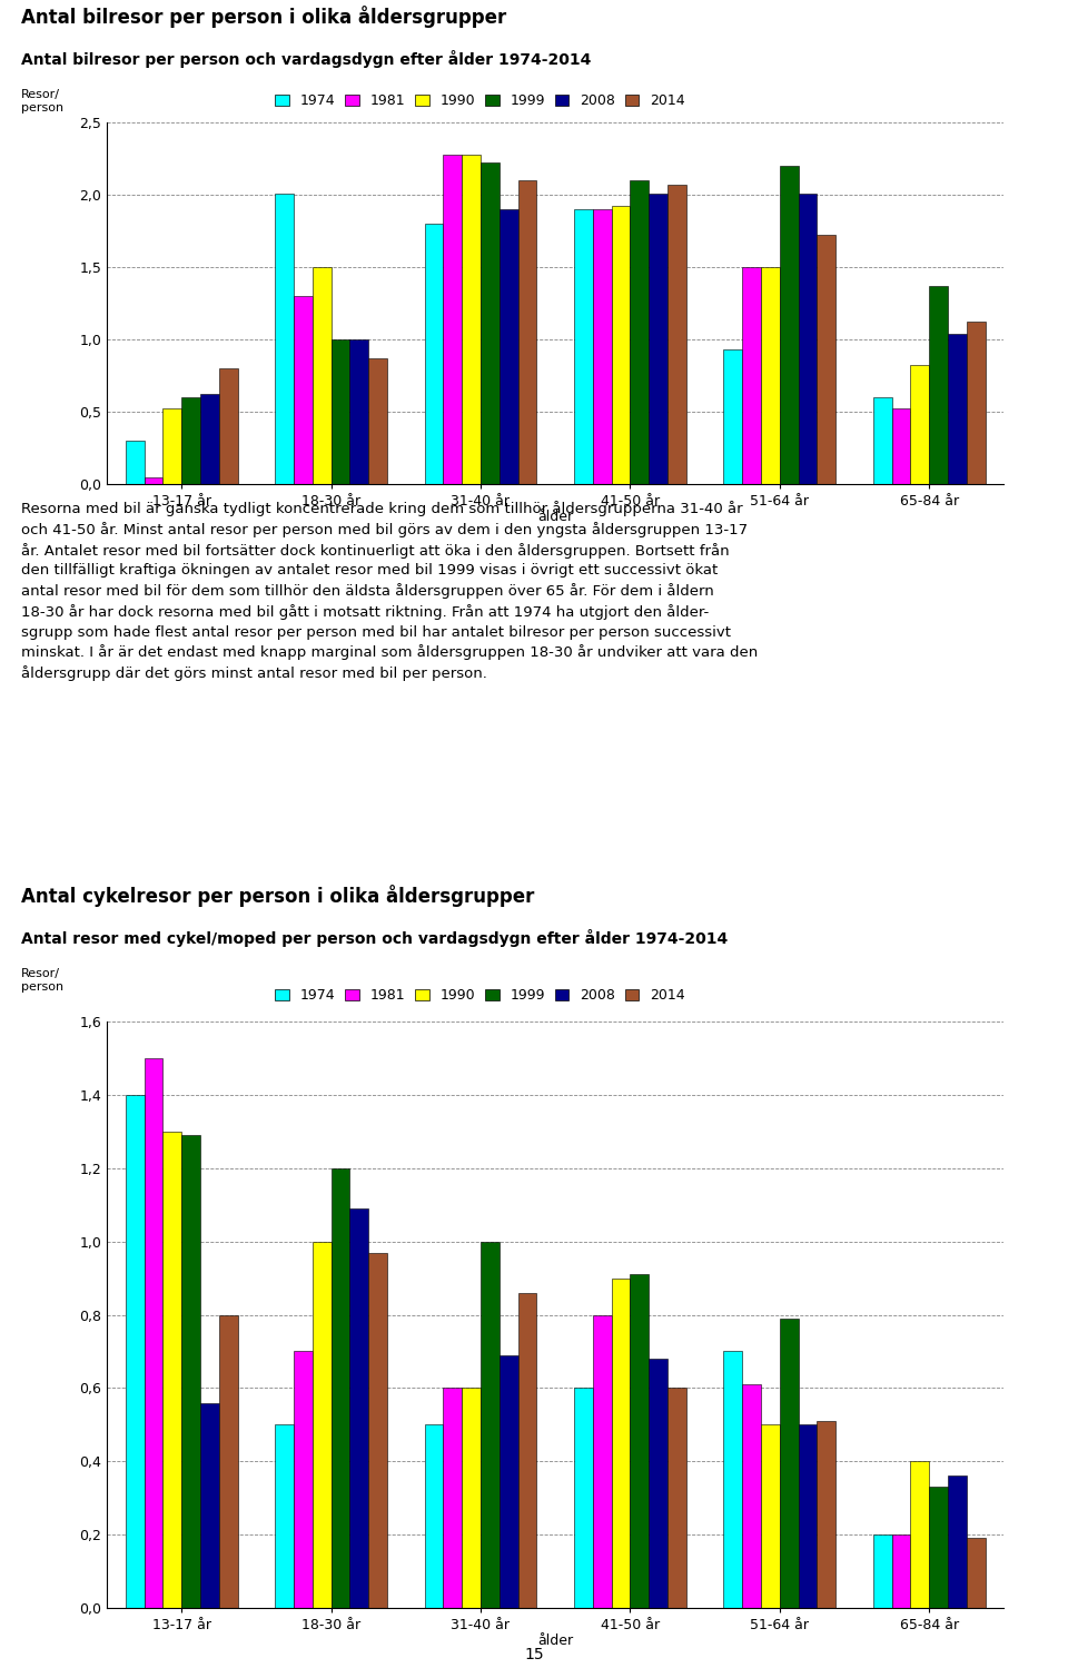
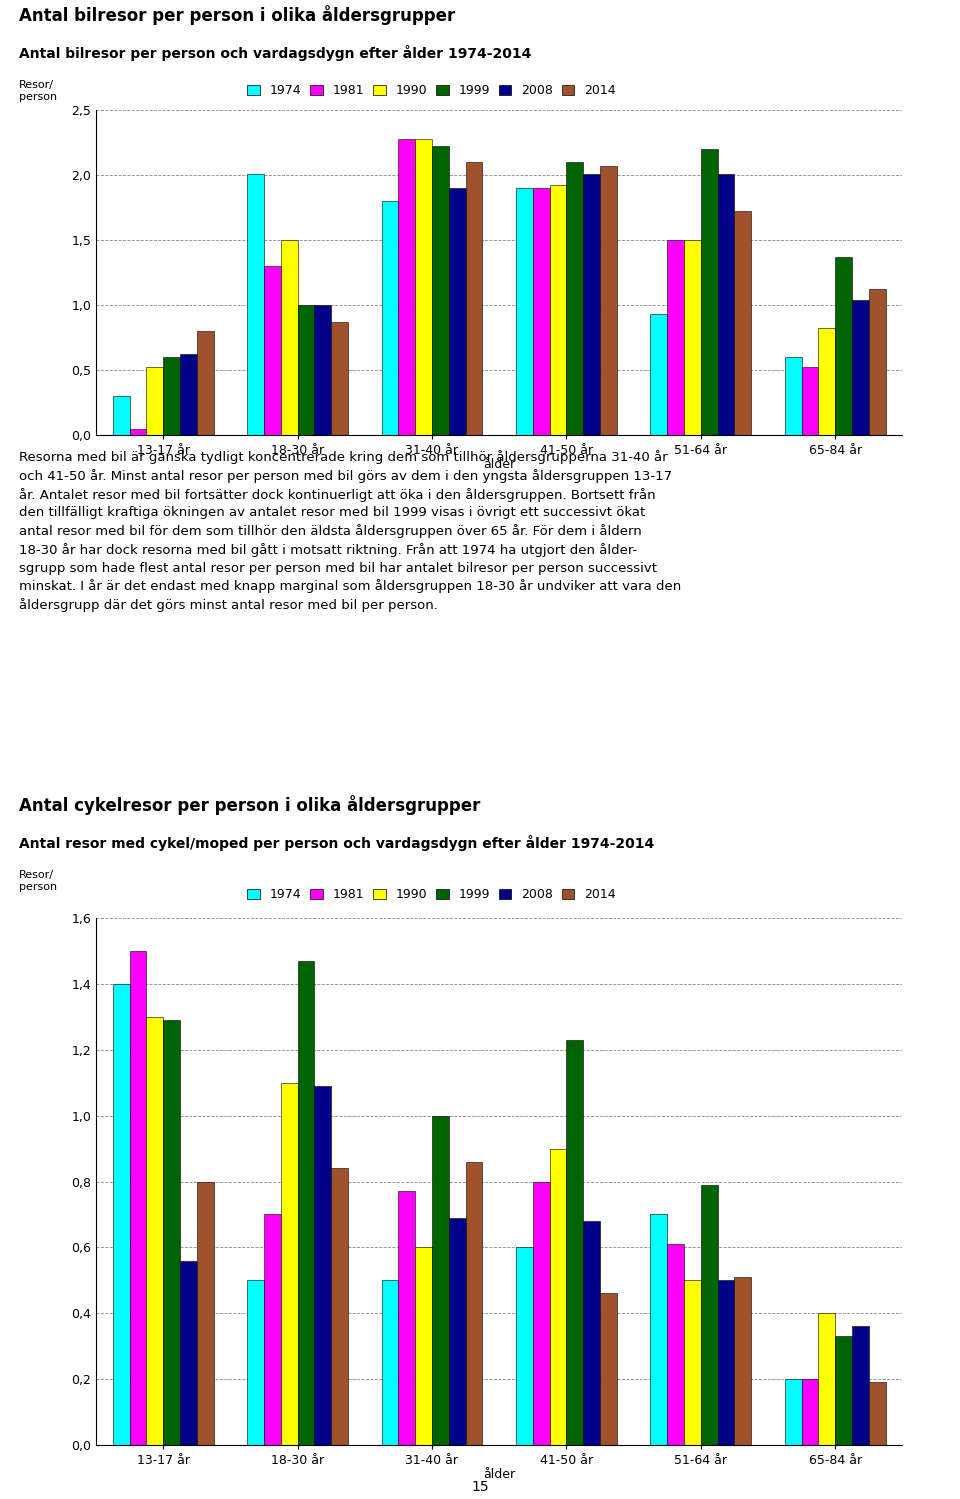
1990/18-30 år: 1,0 -> 1,1
1999/18-30 år: 1,20 -> 1,47
2014/18-30 år: 0,97 -> 0,84
1981/31-40 år: 0,60 -> 0,77
1999/41-50 år: 0,91 -> 1,23
2014/41-50 år: 0,60 -> 0,46
